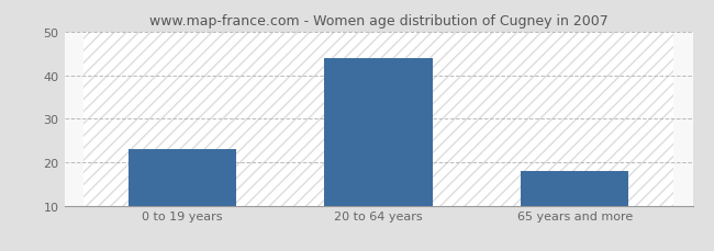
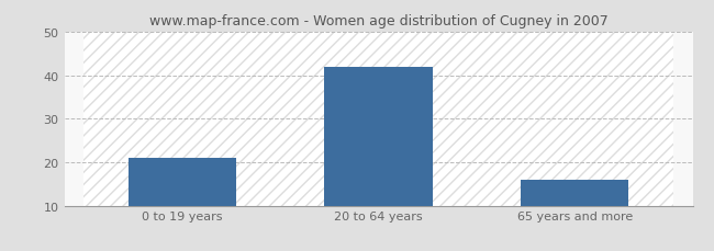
0 to 19 years: 23 -> 21
20 to 64 years: 44 -> 42
65 years and more: 18 -> 16
